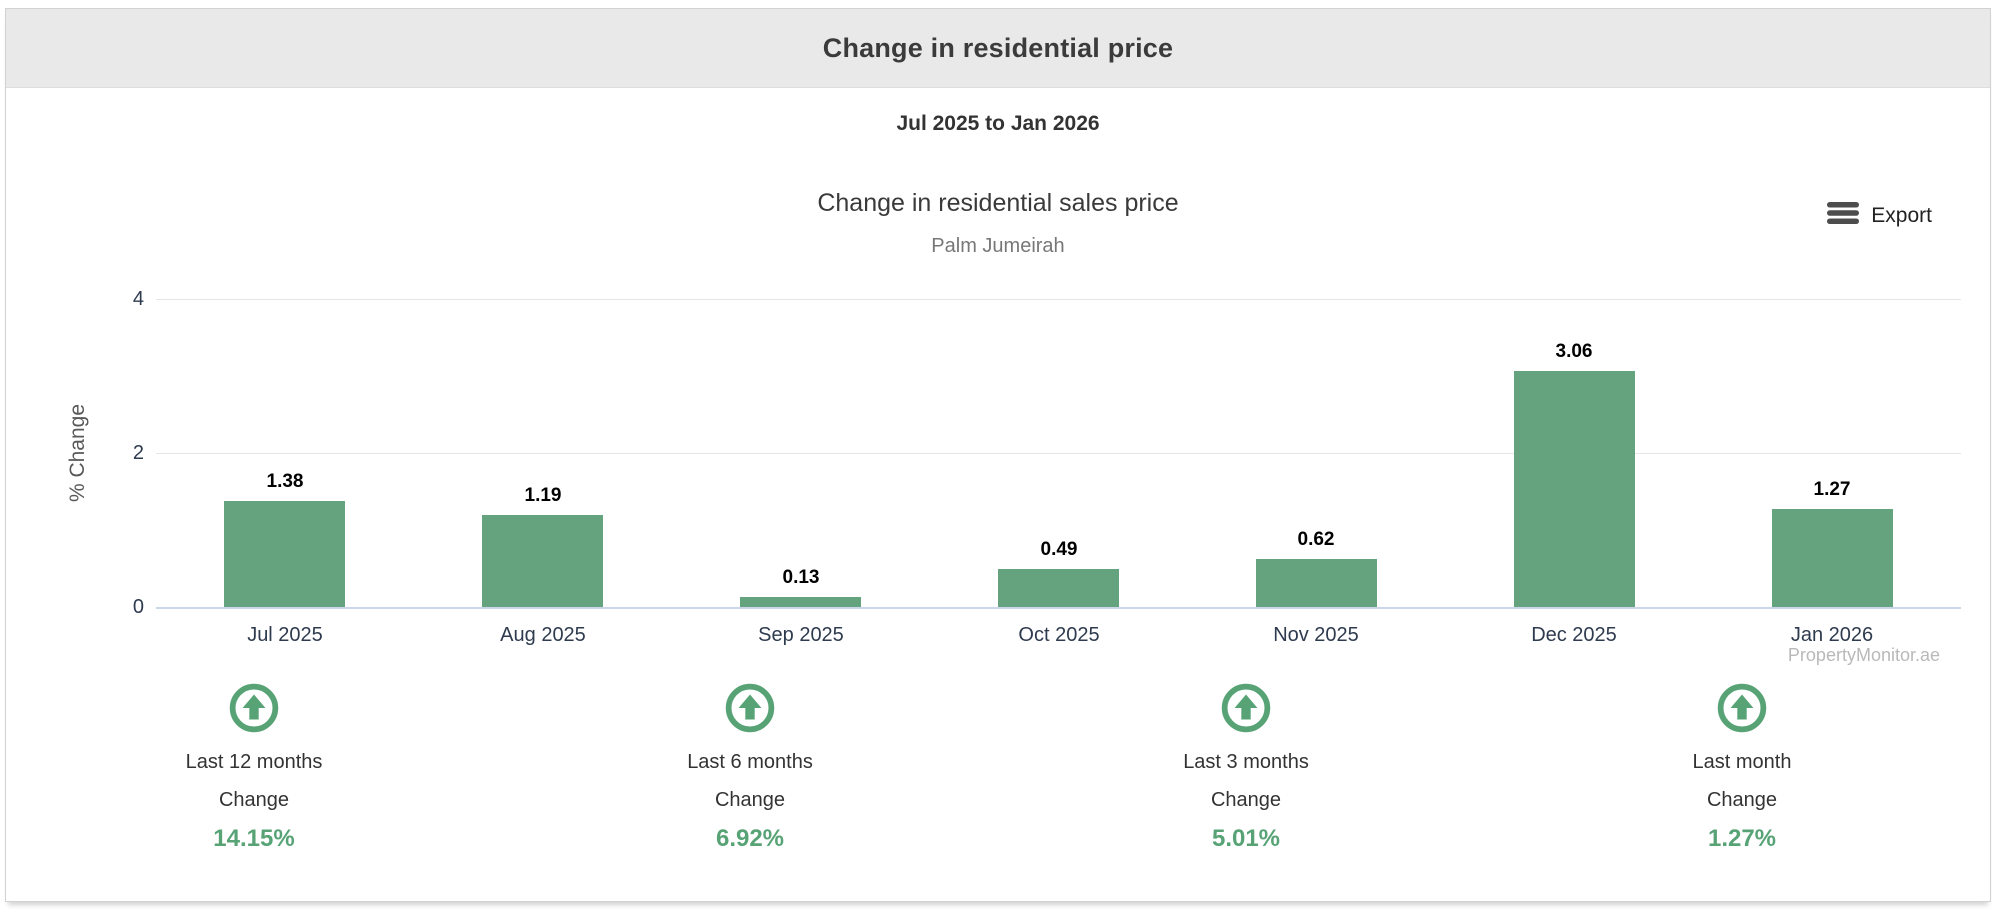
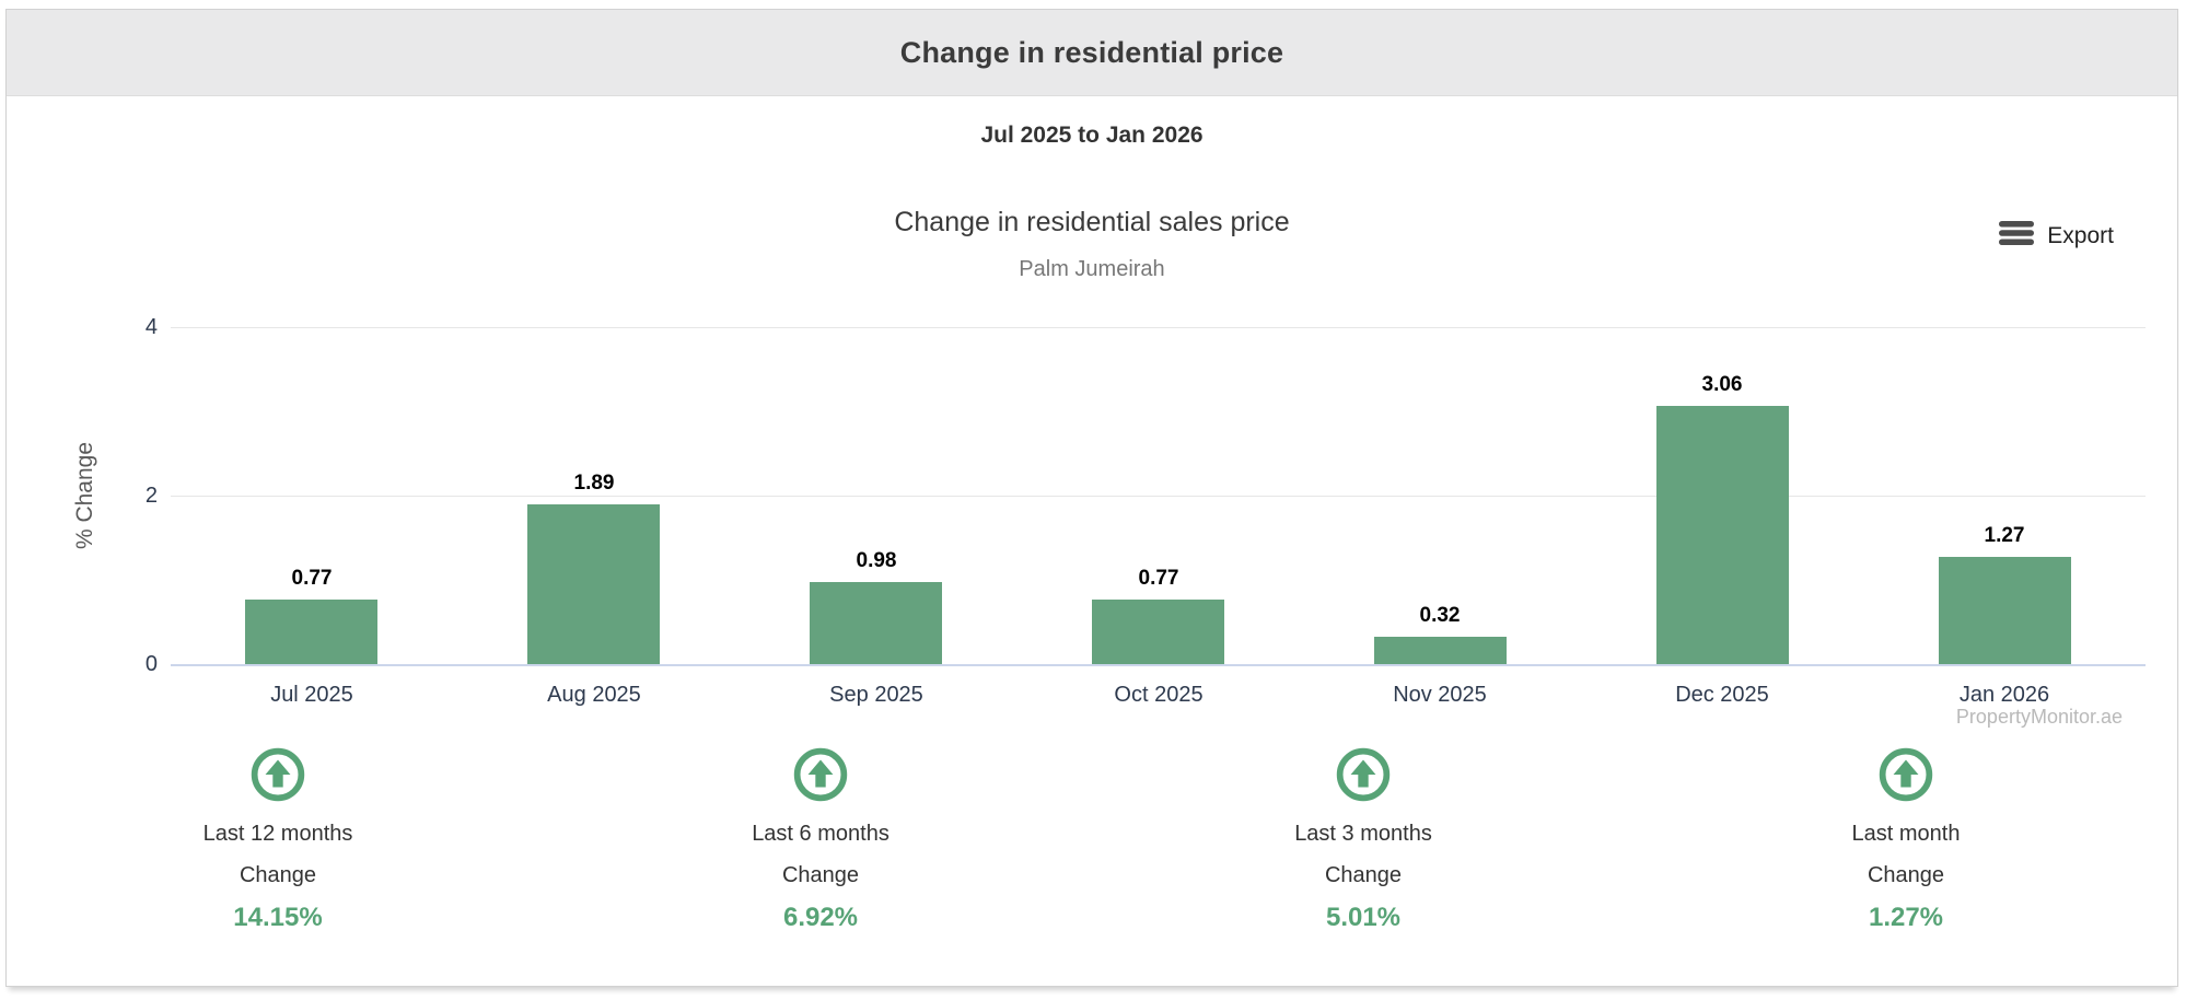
Jul 2025: 1.38 -> 0.77
Aug 2025: 1.19 -> 1.89
Sep 2025: 0.13 -> 0.98
Oct 2025: 0.49 -> 0.77
Nov 2025: 0.62 -> 0.32
